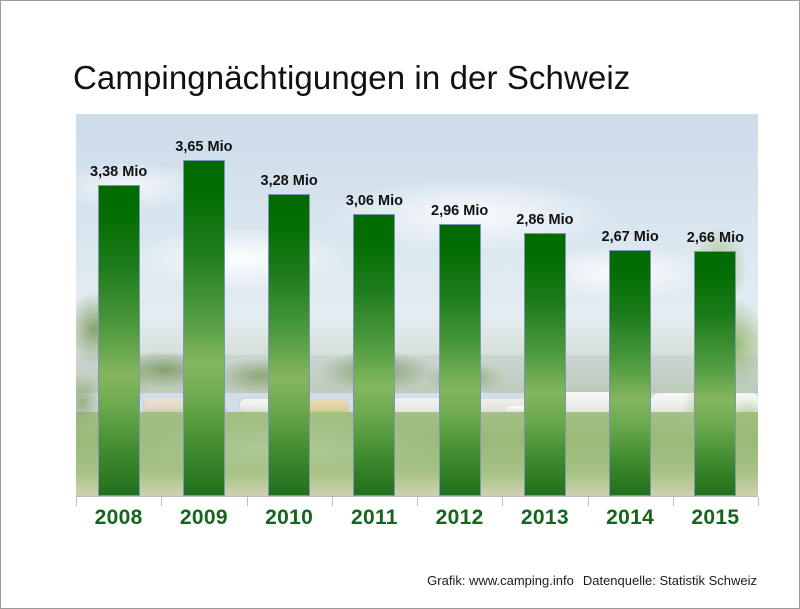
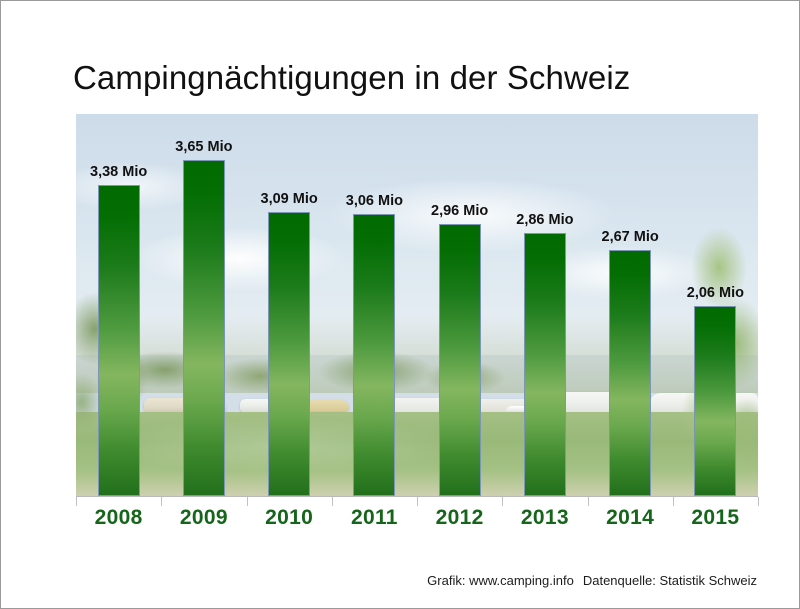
2010: 3,28 -> 3,09
2015: 2,66 -> 2,06
